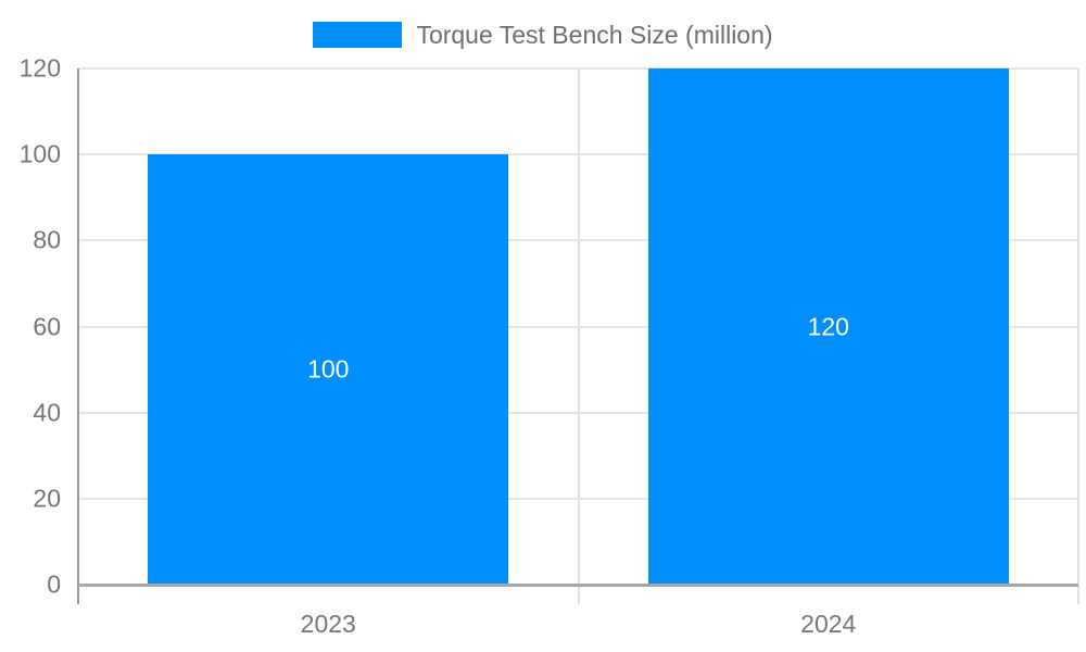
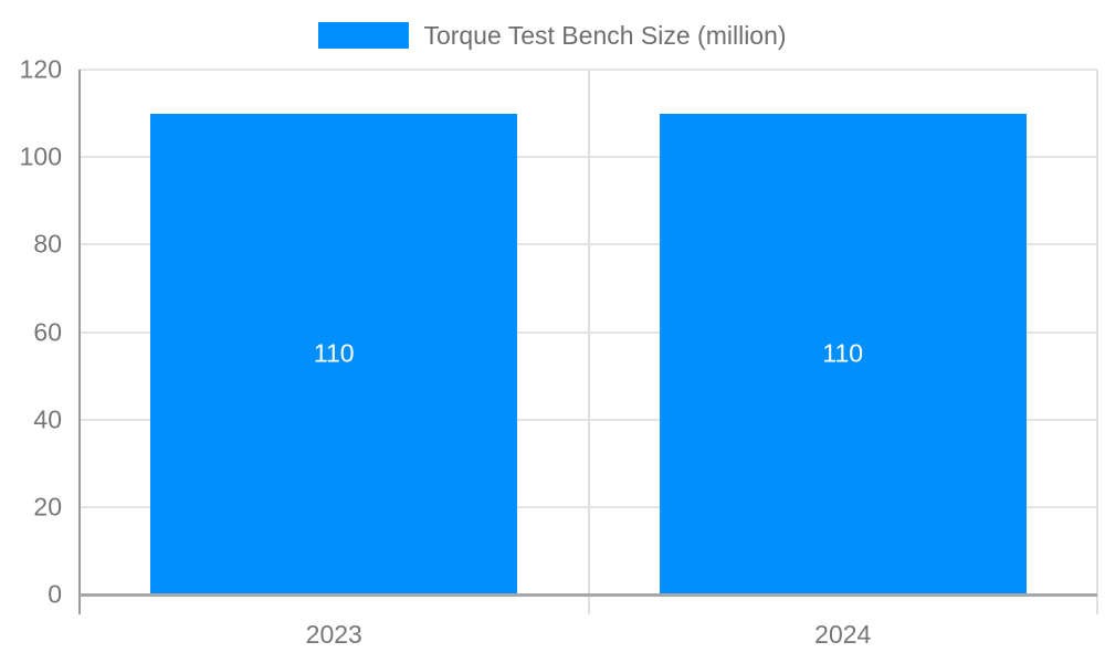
2023: 100 -> 110
2024: 120 -> 110
